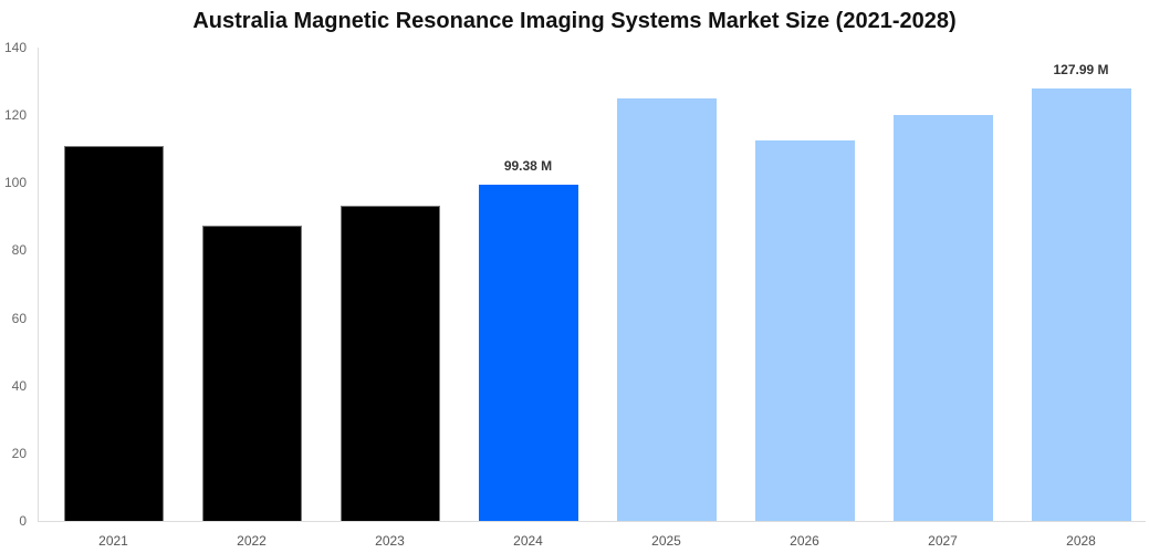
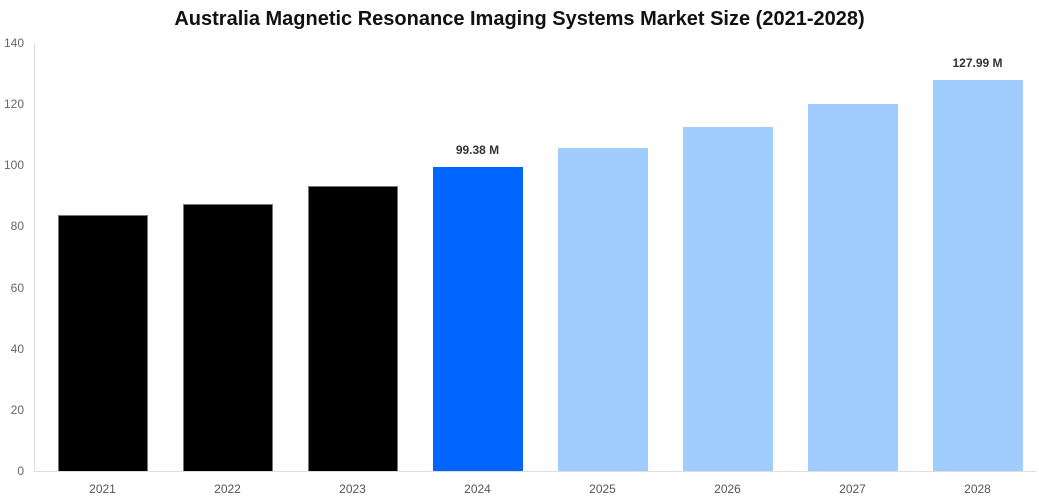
2021: 111 -> 84
2025: 125 -> 106
